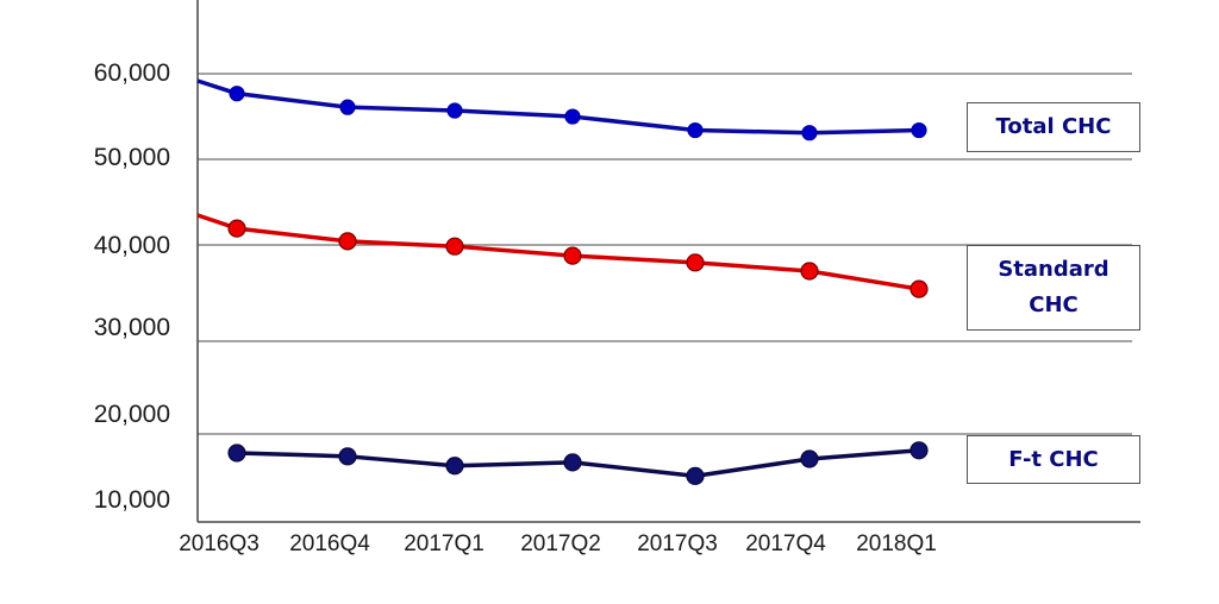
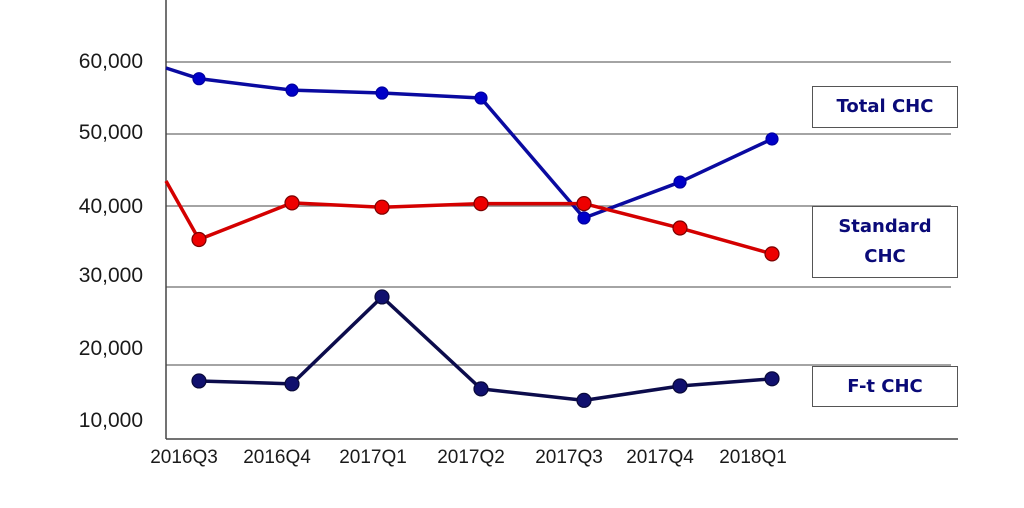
Standard CHC/2016Q3: 42000 -> 35000
F-t CHC/2017Q1: 14000 -> 27000
Standard CHC/2017Q2: 38000 -> 40000
Total CHC/2017Q3: 53000 -> 38000
Standard CHC/2017Q3: 38000 -> 40000
Total CHC/2017Q4: 53000 -> 43000
Total CHC/2018Q1: 53000 -> 49000
Standard CHC/2018Q1: 34000 -> 33000
